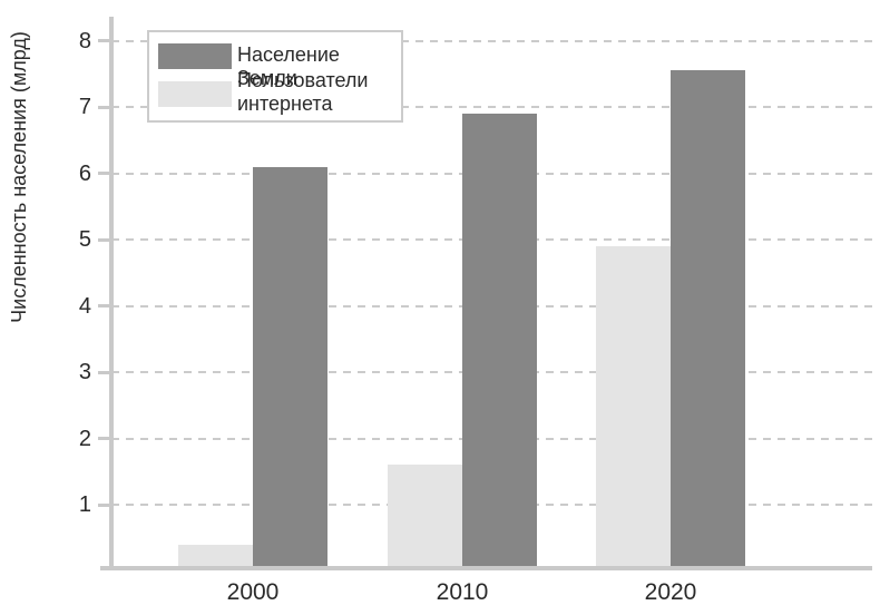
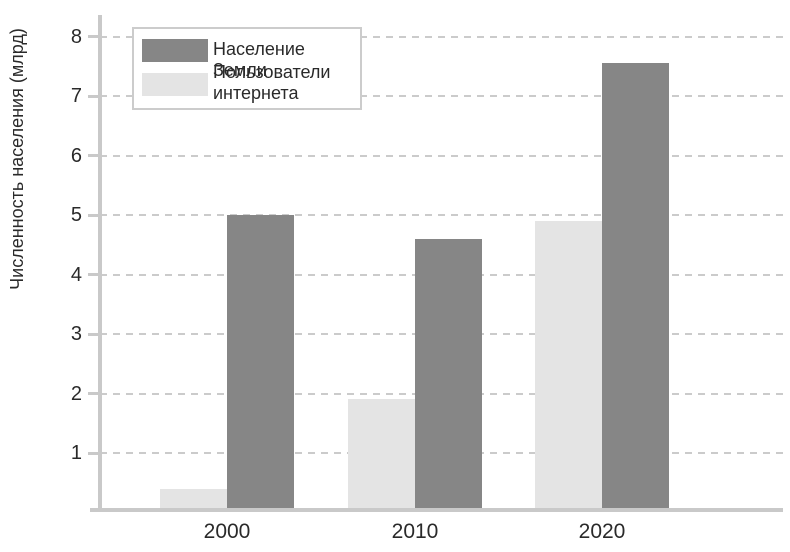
Население Земли/2000: 6.1 -> 5.0
Население Земли/2010: 6.9 -> 4.6
Пользователи интернета/2010: 1.6 -> 1.9
